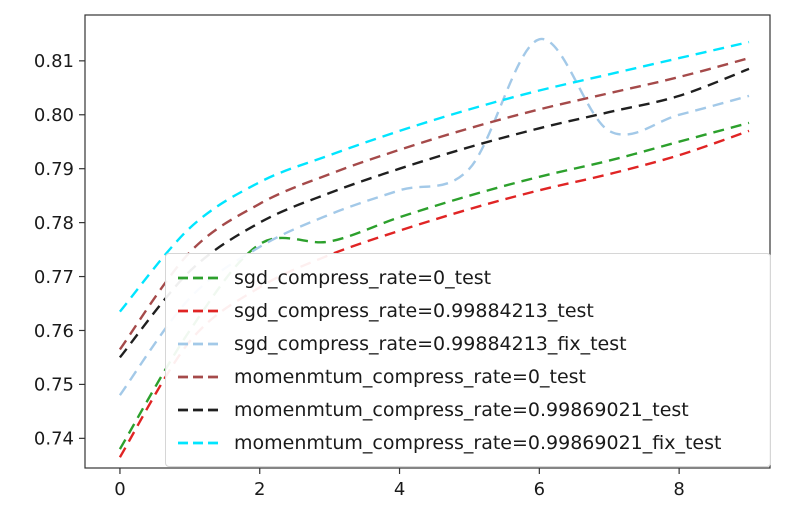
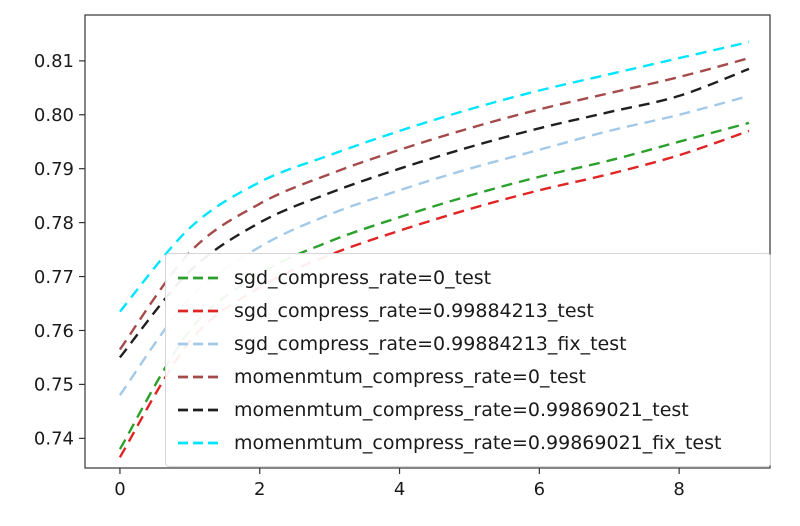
sgd_compress_rate=0_test/2: 0.776 -> 0.770
sgd_compress_rate=0.99884213_fix_test/6: 0.814 -> 0.793
